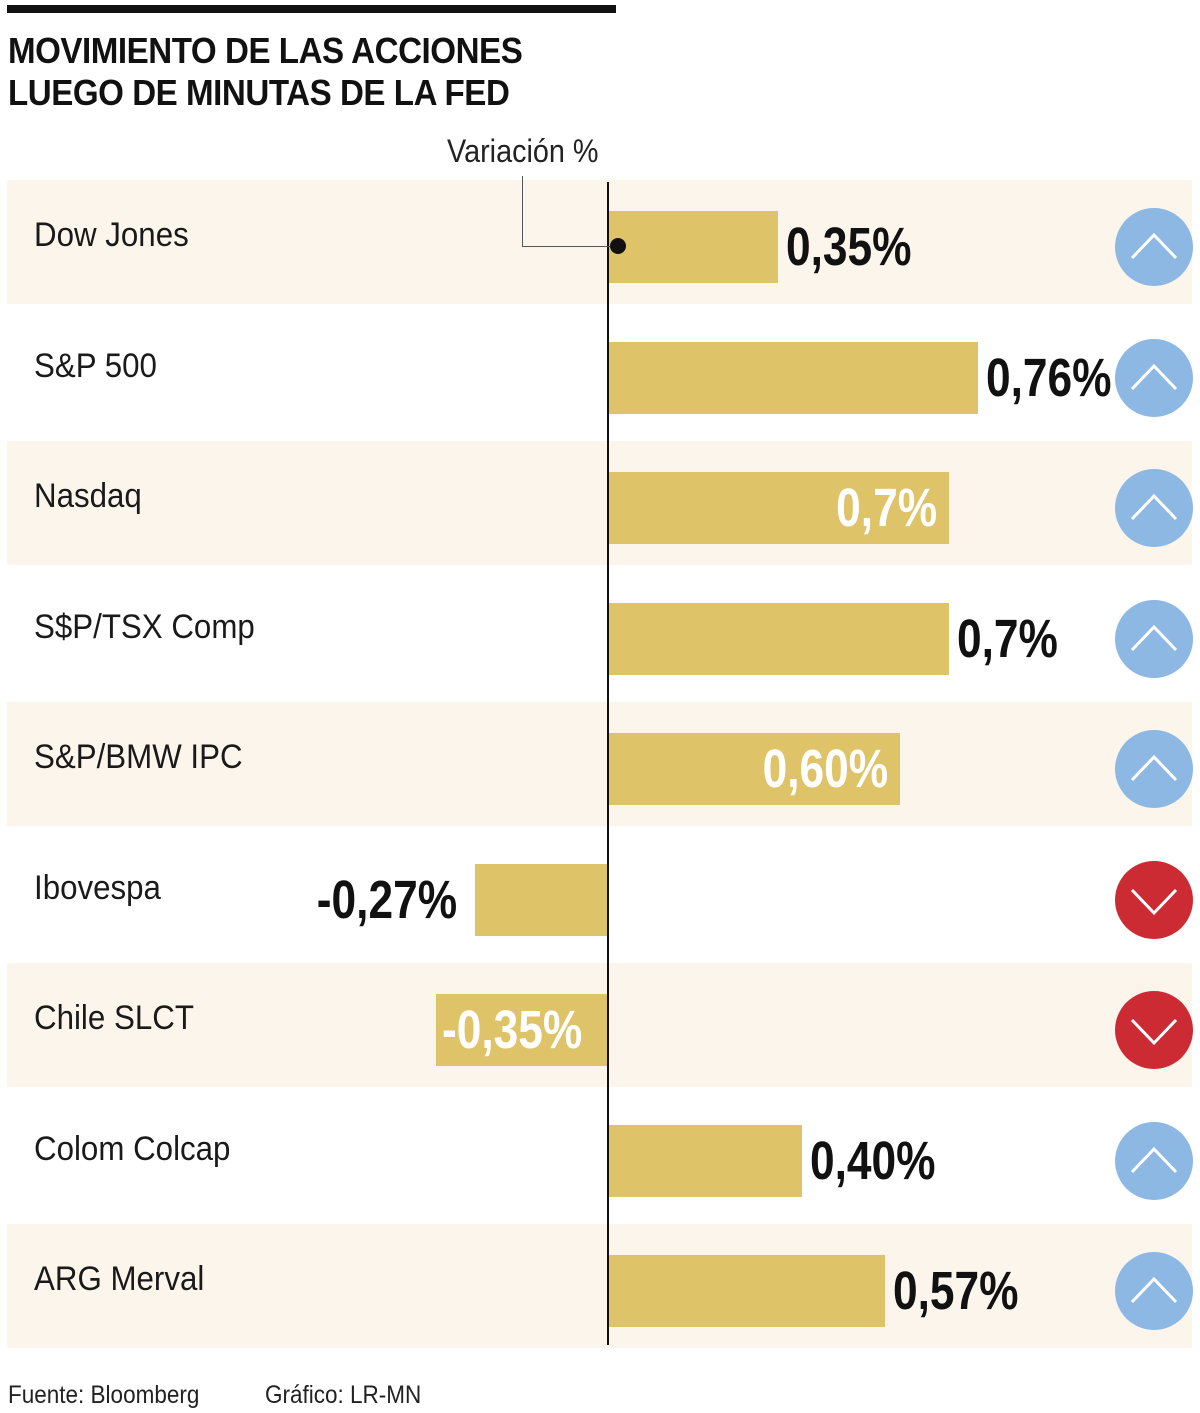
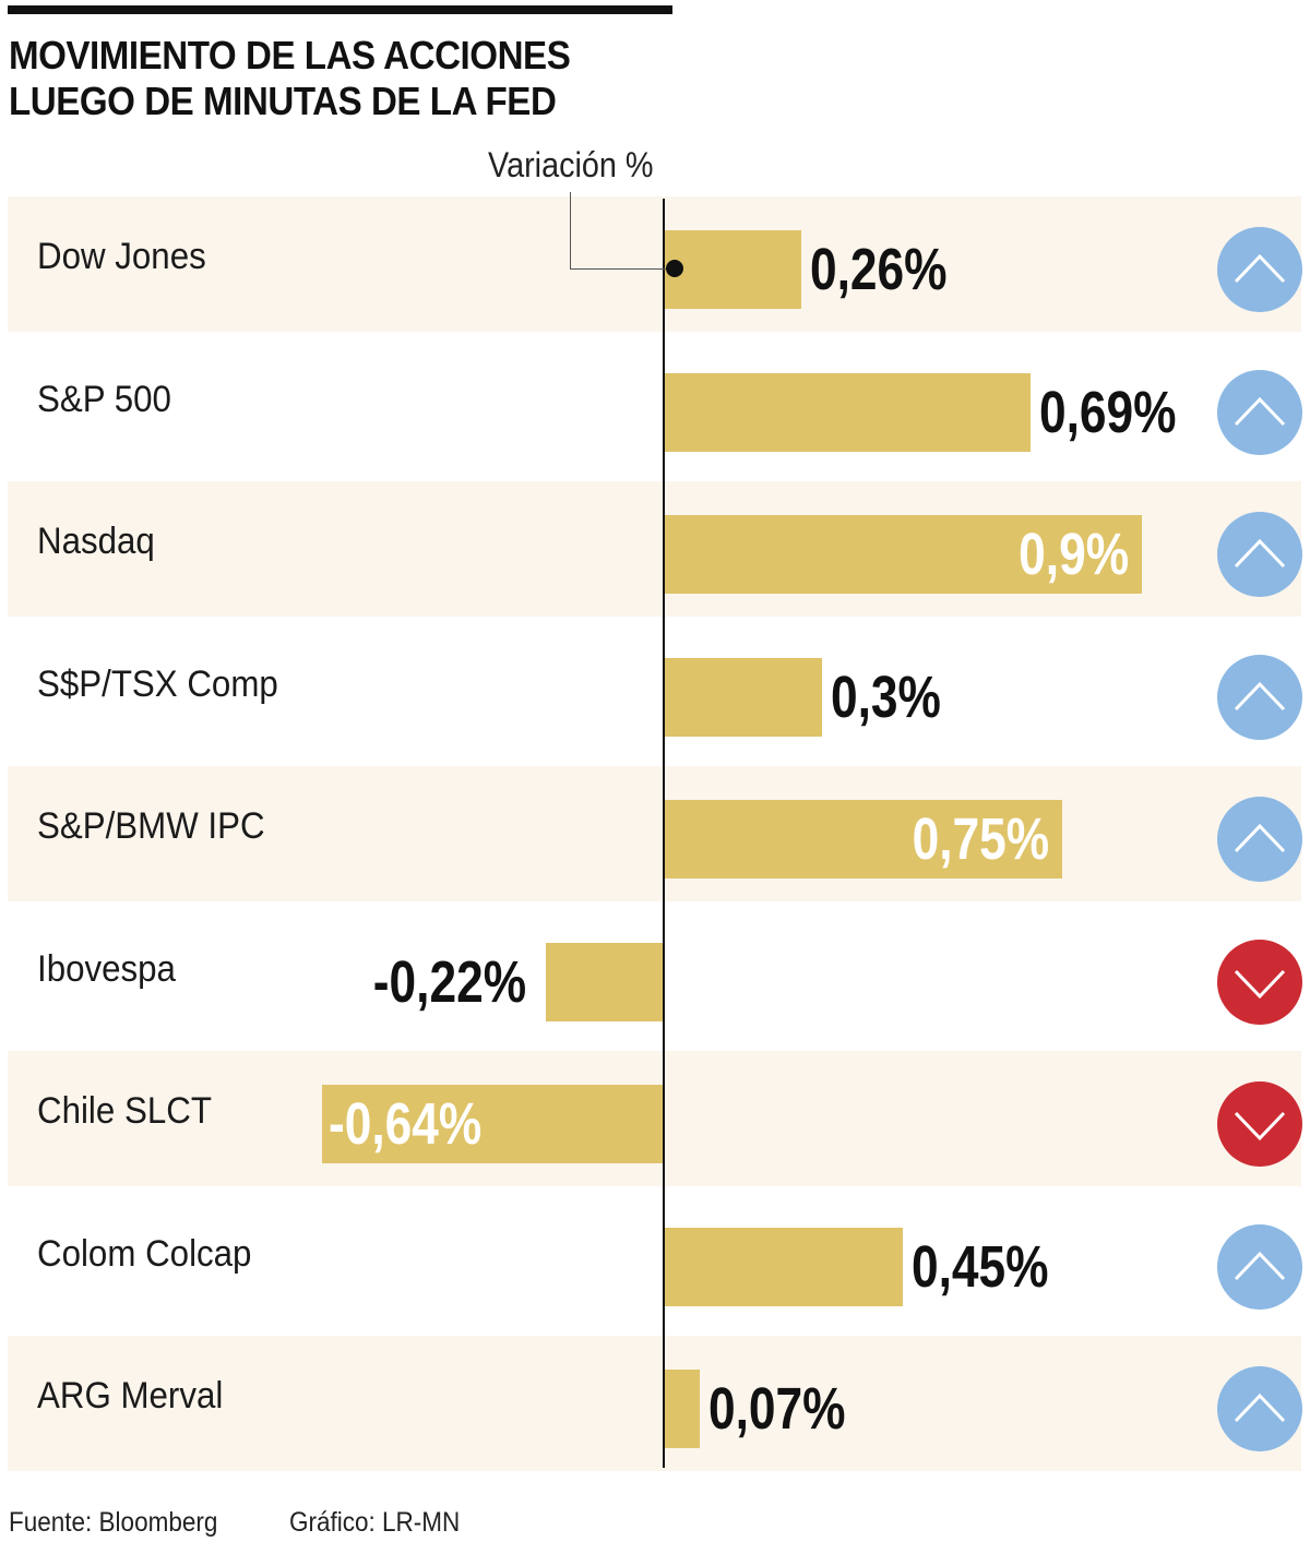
Dow Jones: 0,35% -> 0,26%
S&P 500: 0,76% -> 0,69%
Nasdaq: 0,7% -> 0,9%
S$P/TSX Comp: 0,7% -> 0,3%
S&P/BMW IPC: 0,60% -> 0,75%
Ibovespa: -0,27% -> -0,22%
Chile SLCT: -0,35% -> -0,64%
Colom Colcap: 0,40% -> 0,45%
ARG Merval: 0,57% -> 0,07%
